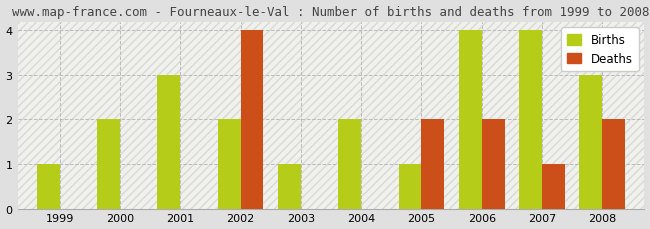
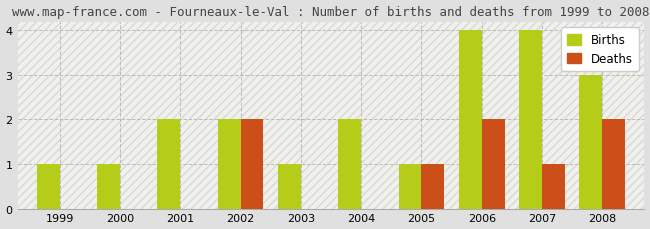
Births/2000: 2 -> 1
Births/2001: 3 -> 2
Deaths/2002: 4 -> 2
Deaths/2005: 2 -> 1
